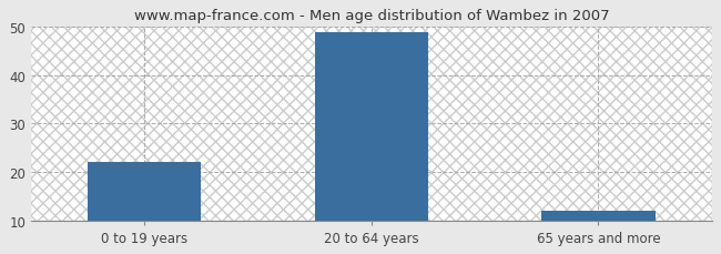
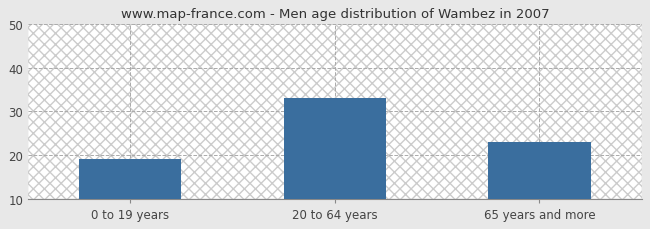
0 to 19 years: 22 -> 19
20 to 64 years: 49 -> 33
65 years and more: 12 -> 23
